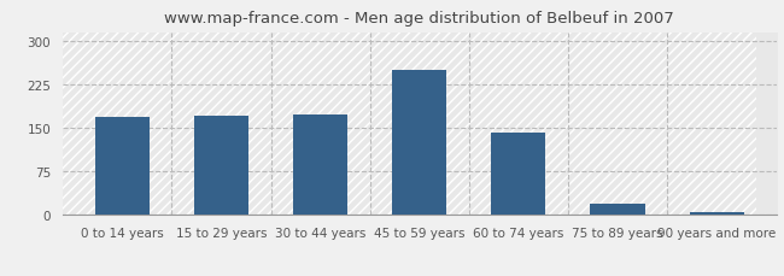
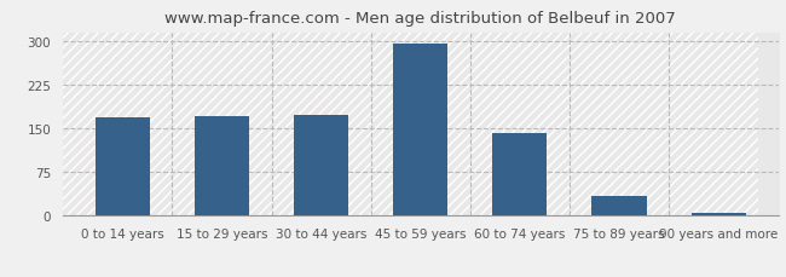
45 to 59 years: 250 -> 295
75 to 89 years: 20 -> 35
